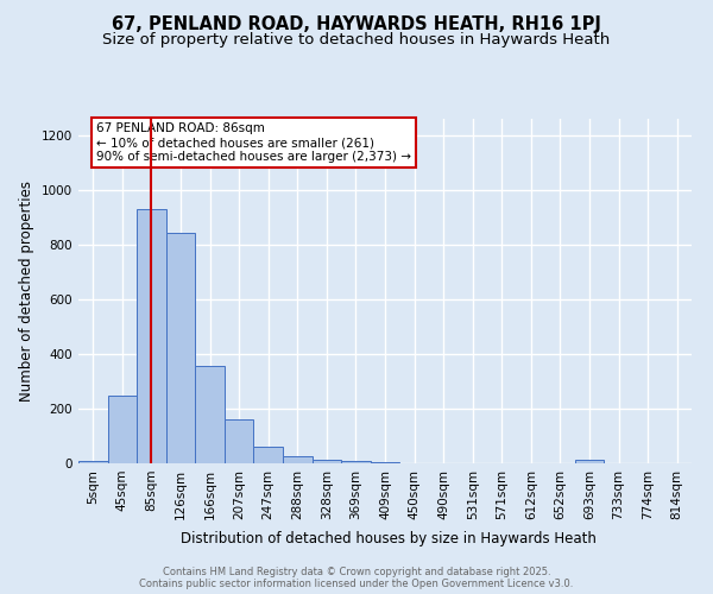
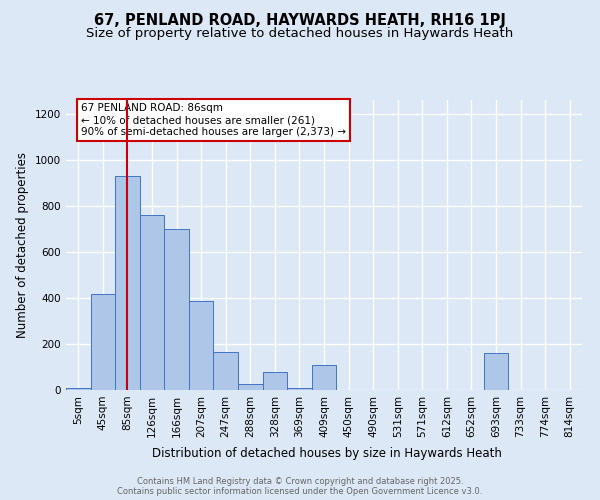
45sqm: 248 -> 415
126sqm: 845 -> 760
166sqm: 355 -> 700
207sqm: 160 -> 385
247sqm: 62 -> 165
328sqm: 14 -> 80
409sqm: 5 -> 110
693sqm: 14 -> 160
